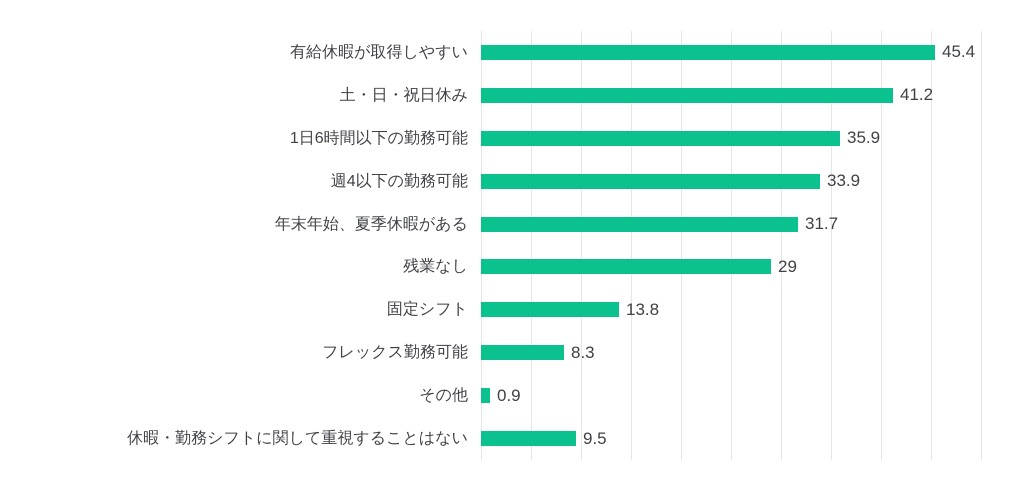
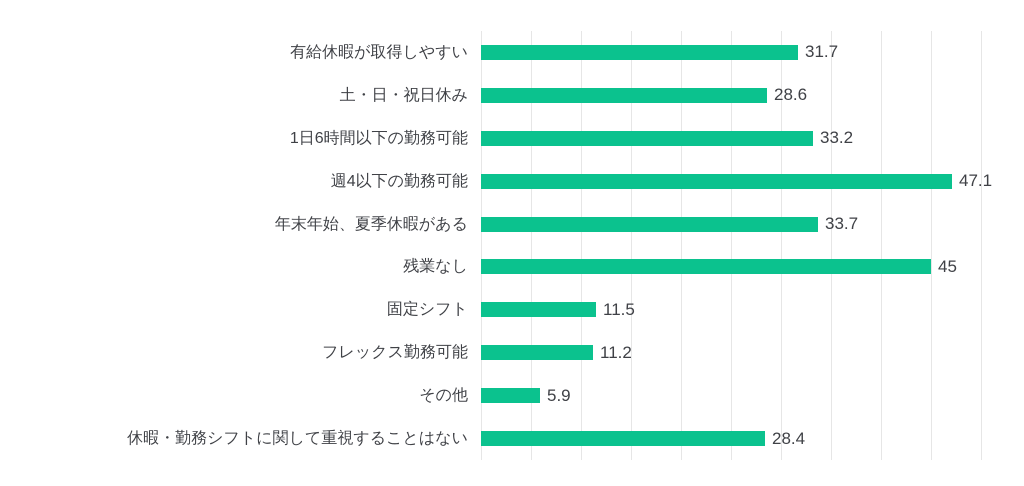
有給休暇が取得しやすい: 45.4 -> 31.7
土・日・祝日休み: 41.2 -> 28.6
1日6時間以下の勤務可能: 35.9 -> 33.2
週4以下の勤務可能: 33.9 -> 47.1
年末年始、夏季休暇がある: 31.7 -> 33.7
残業なし: 29 -> 45
固定シフト: 13.8 -> 11.5
フレックス勤務可能: 8.3 -> 11.2
その他: 0.9 -> 5.9
休暇・勤務シフトに関して重視することはない: 9.5 -> 28.4
